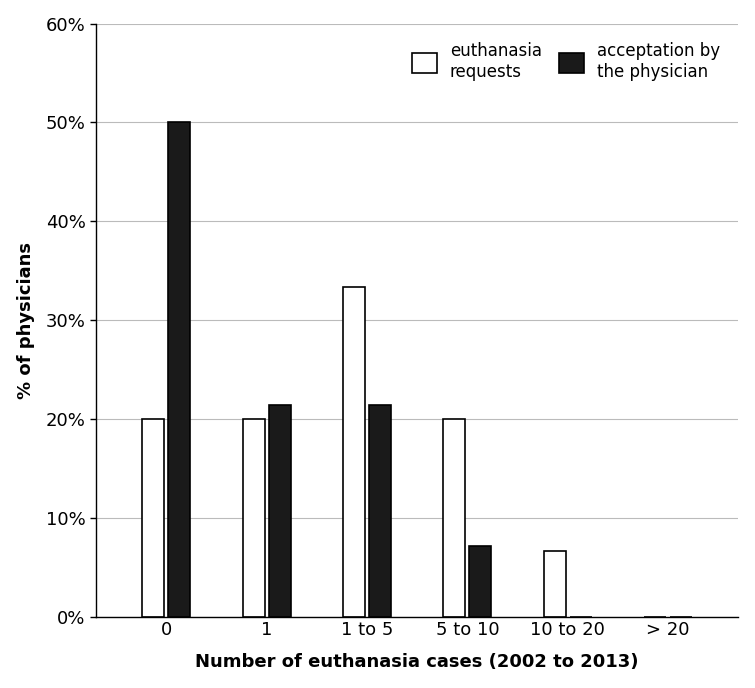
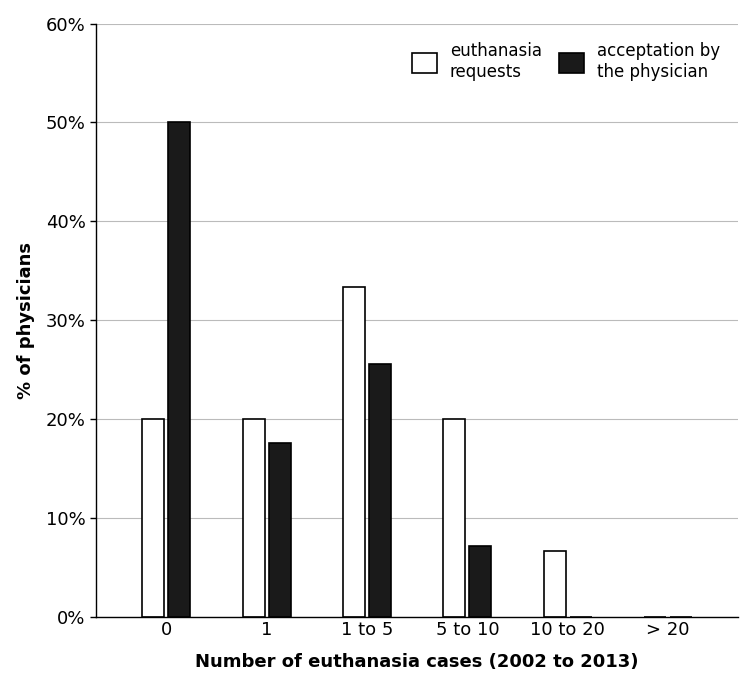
acceptation by the physician/1: 21.4% -> 17.6%
acceptation by the physician/1 to 5: 21.4% -> 25.6%
